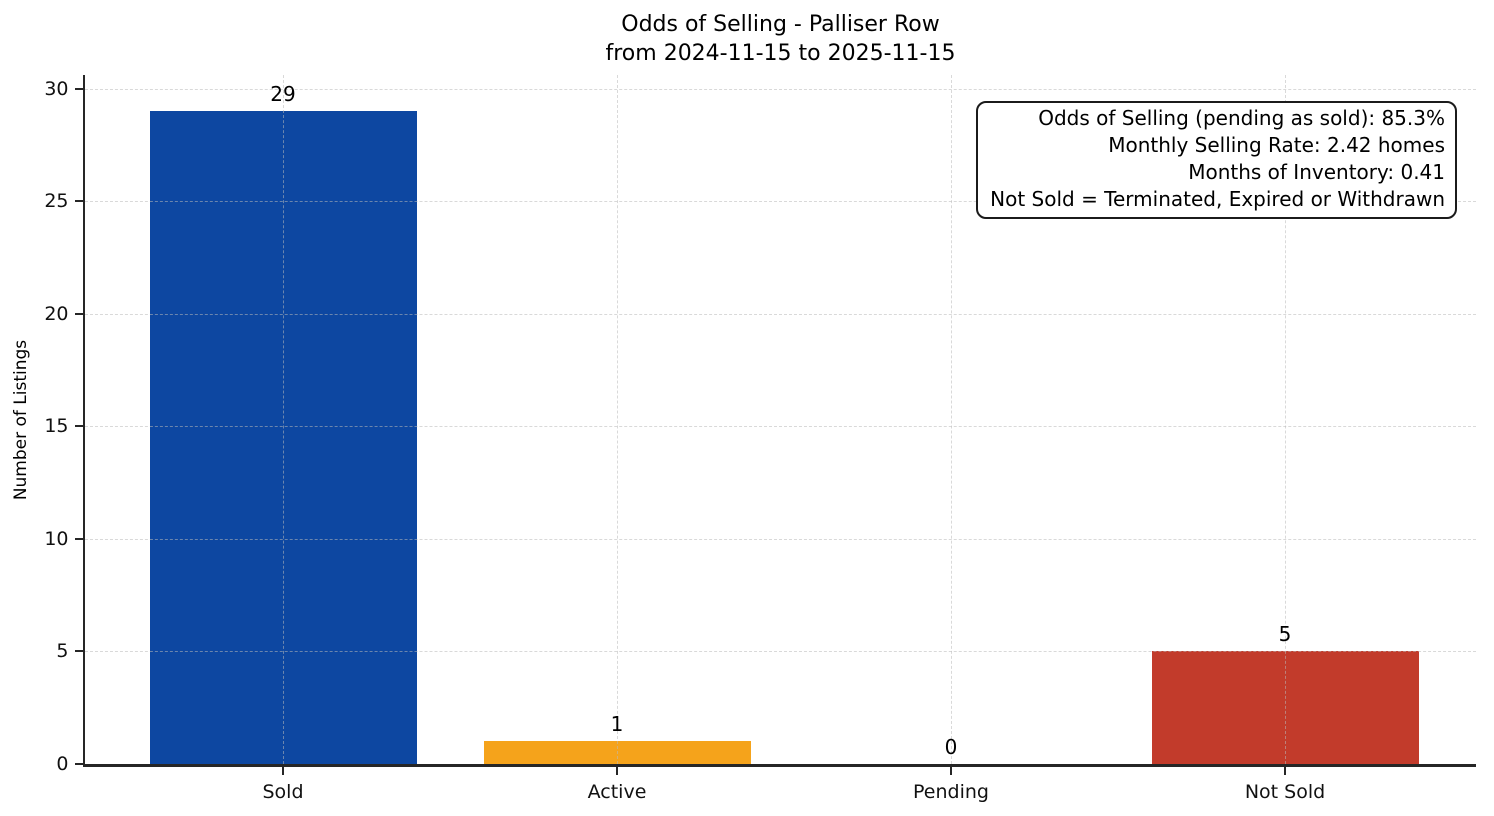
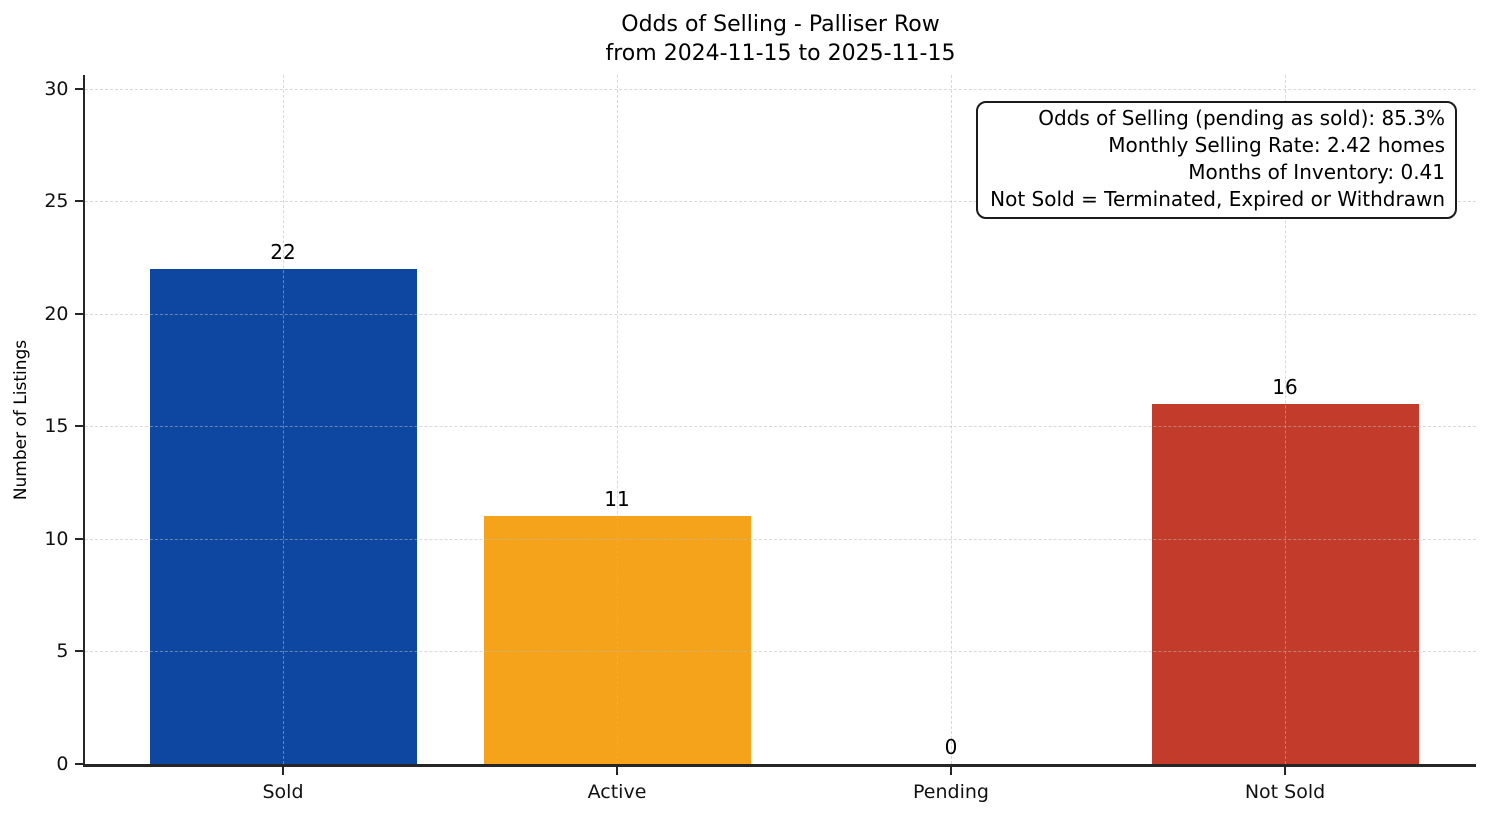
Sold: 29 -> 22
Active: 1 -> 11
Not Sold: 5 -> 16
